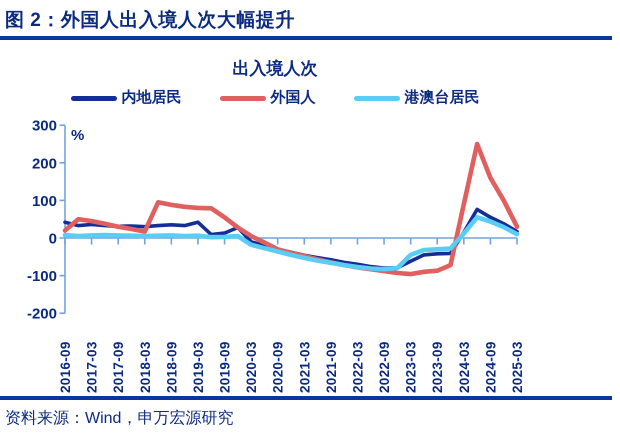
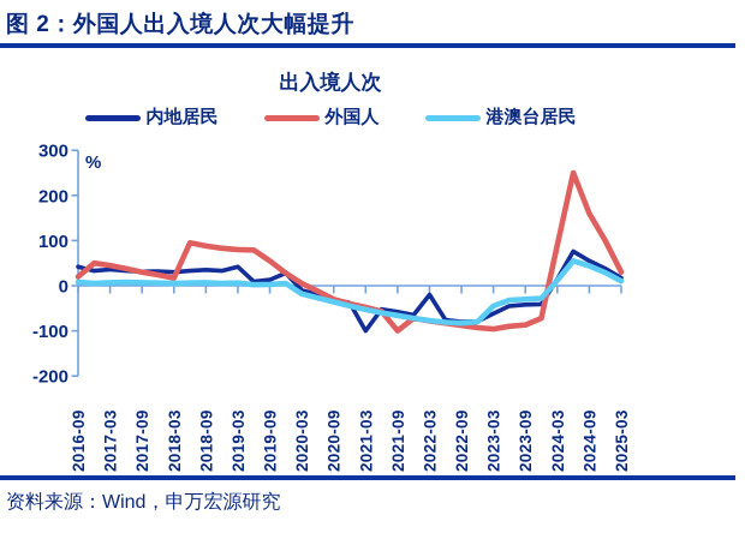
内地居民/2021-03: -50 -> -100
外国人/2021-09: -60 -> -100
内地居民/2022-03: -70 -> -20
